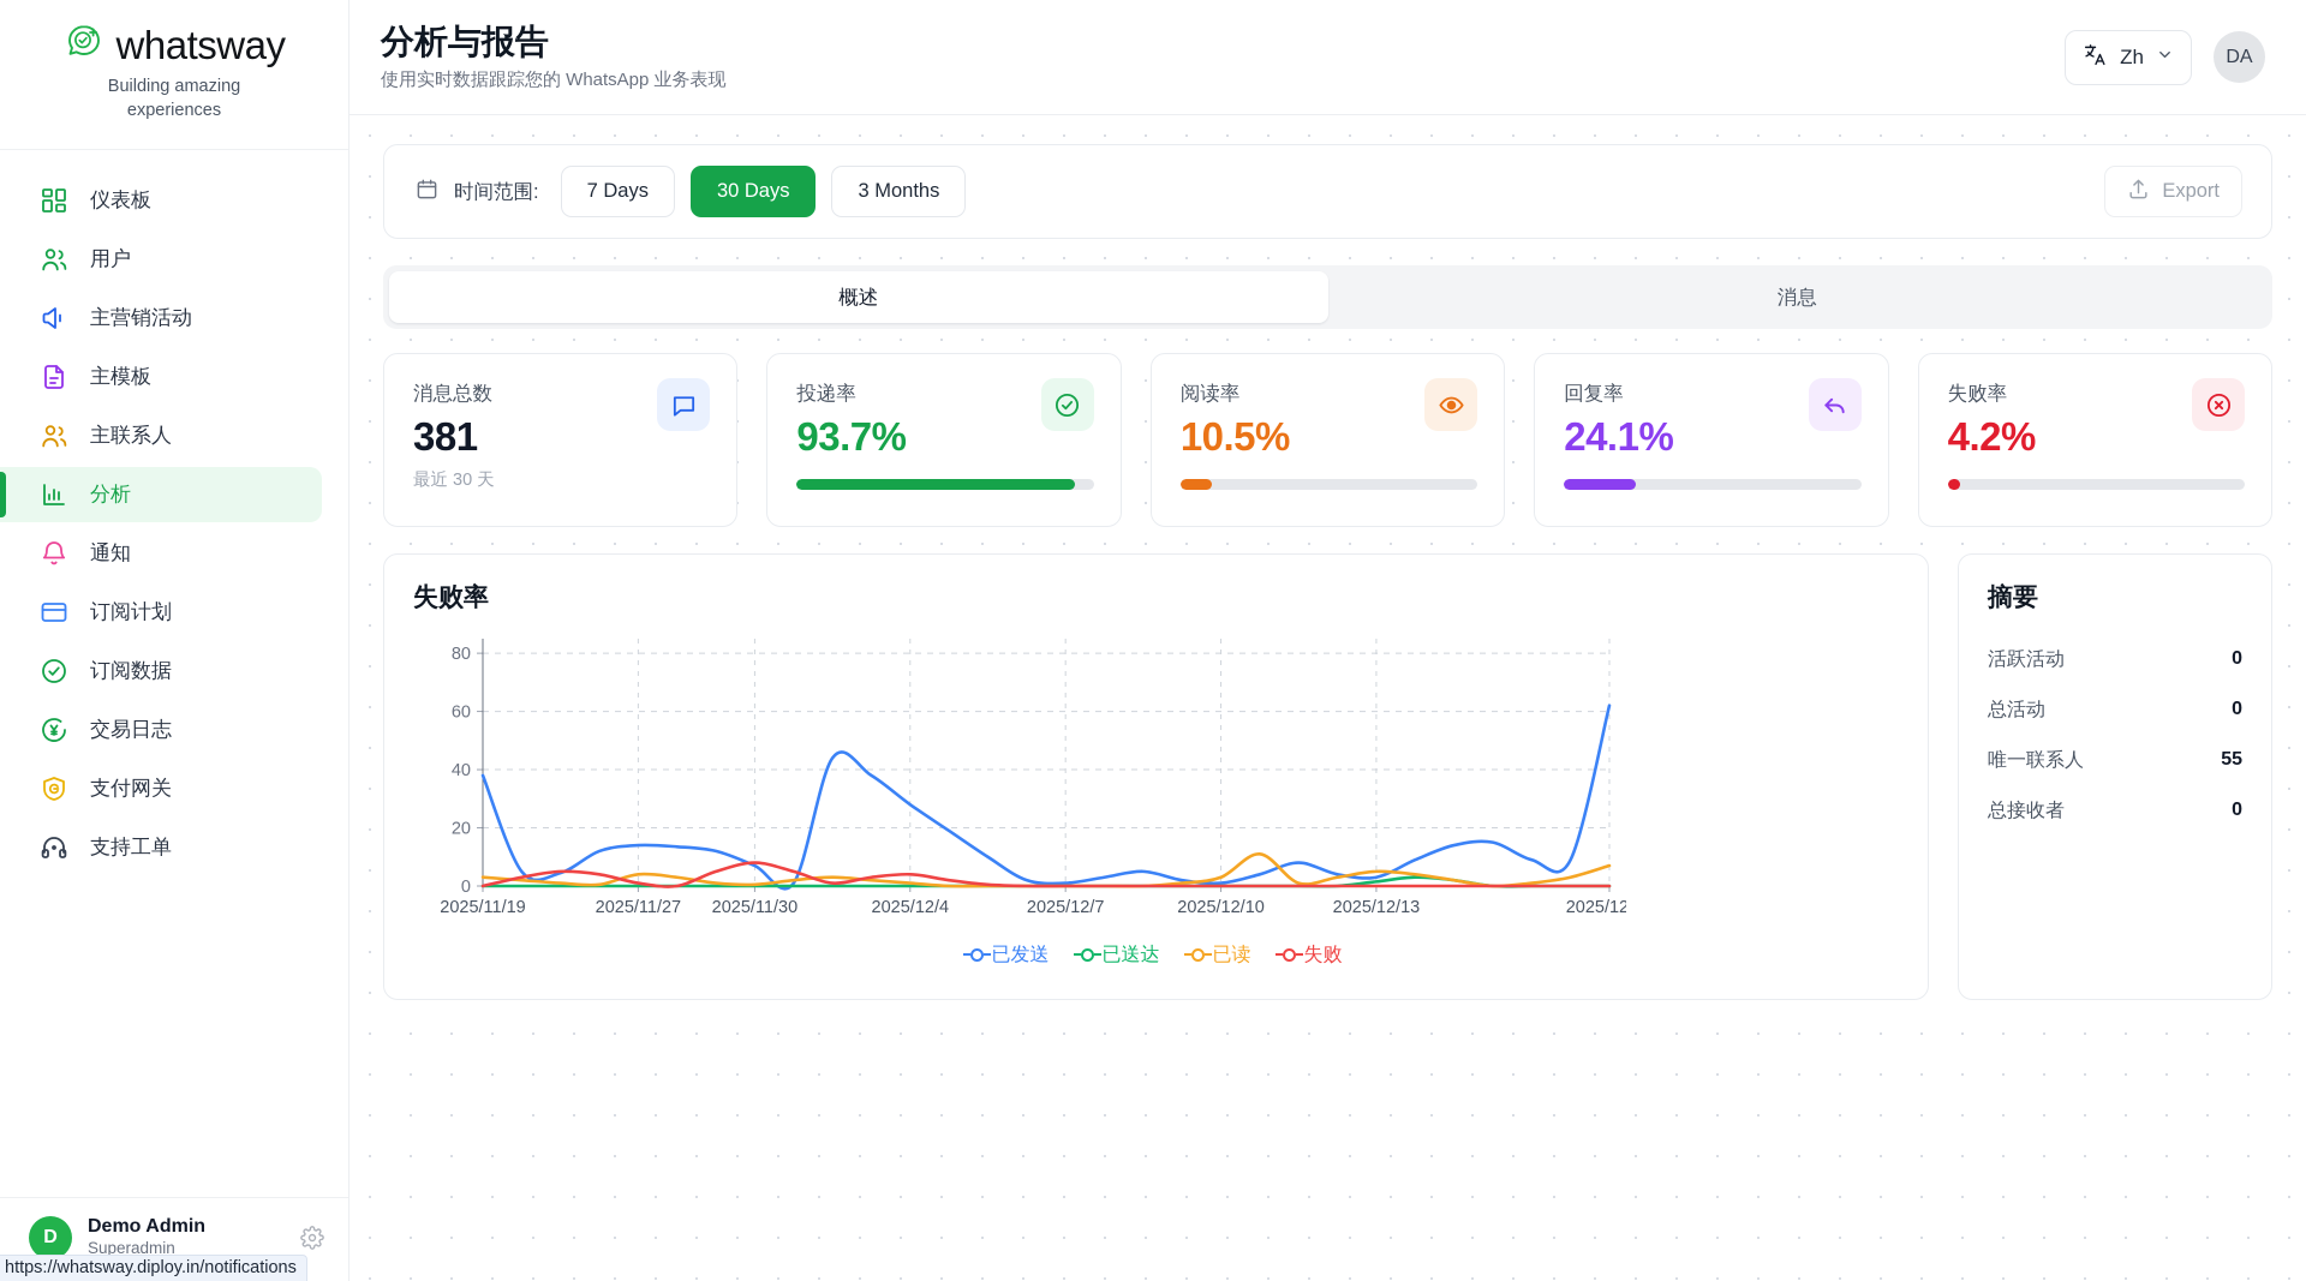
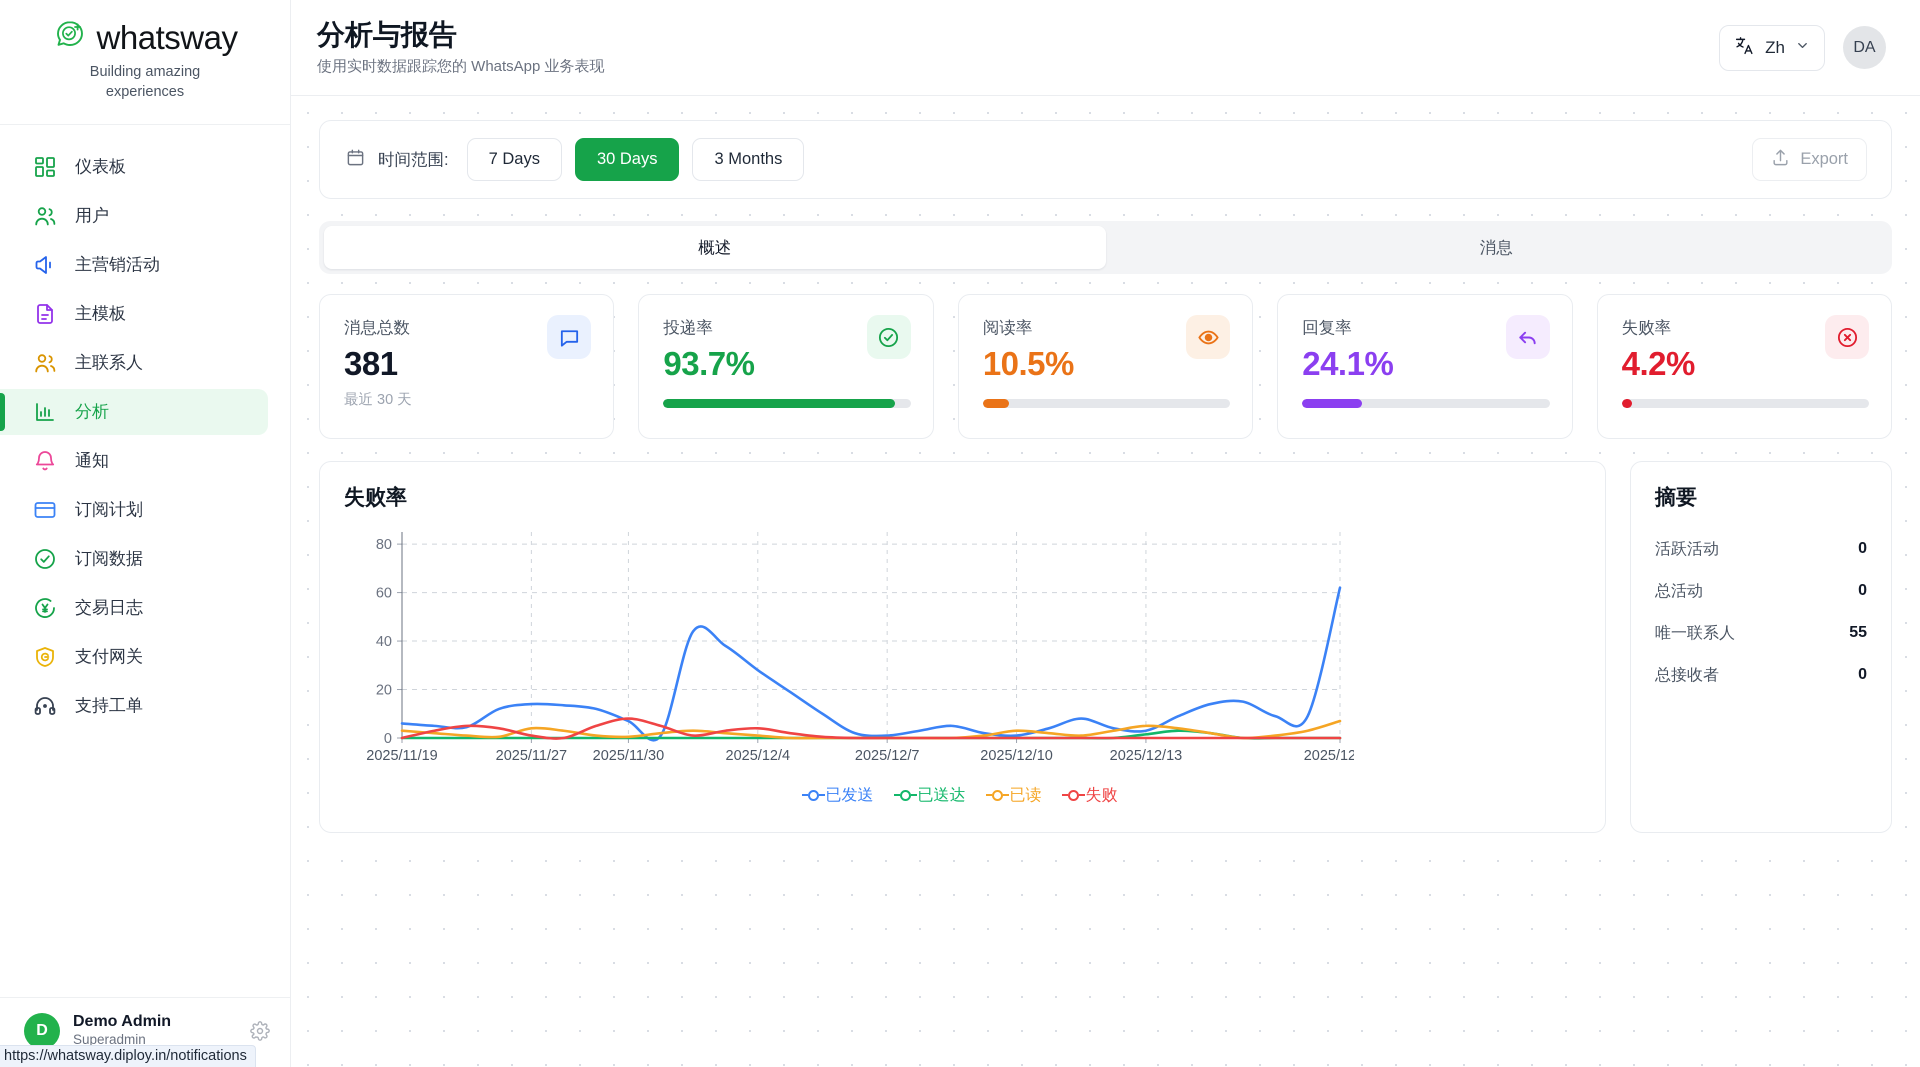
已发送/0: 38 -> 6
已读/20: 11 -> 2
